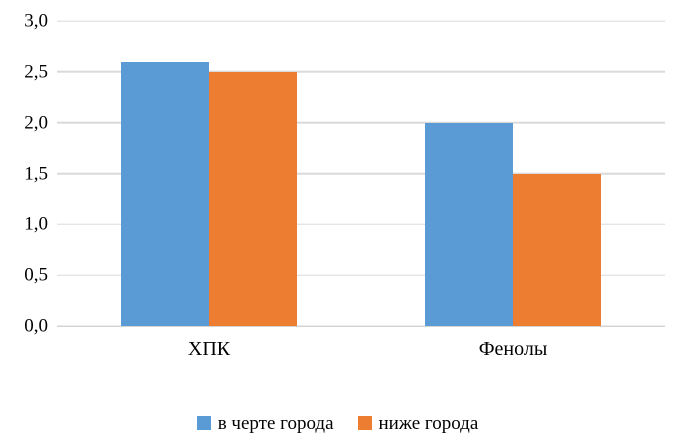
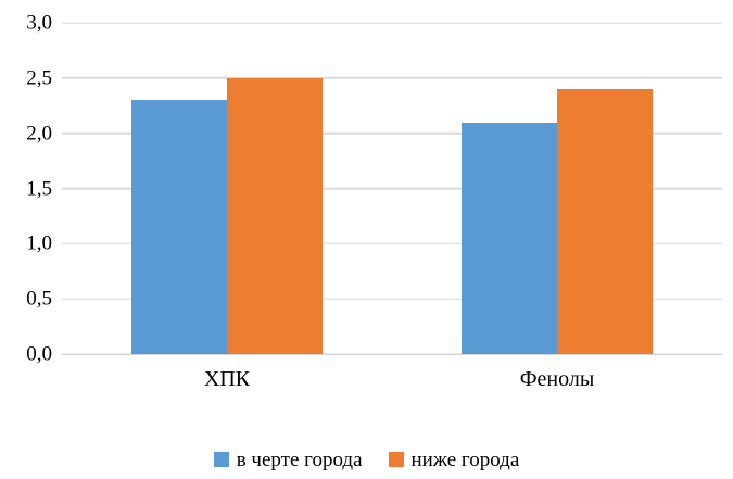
в черте города/ХПК: 2,6 -> 2,3
в черте города/Фенолы: 2,0 -> 2,1
ниже города/Фенолы: 1,5 -> 2,4
